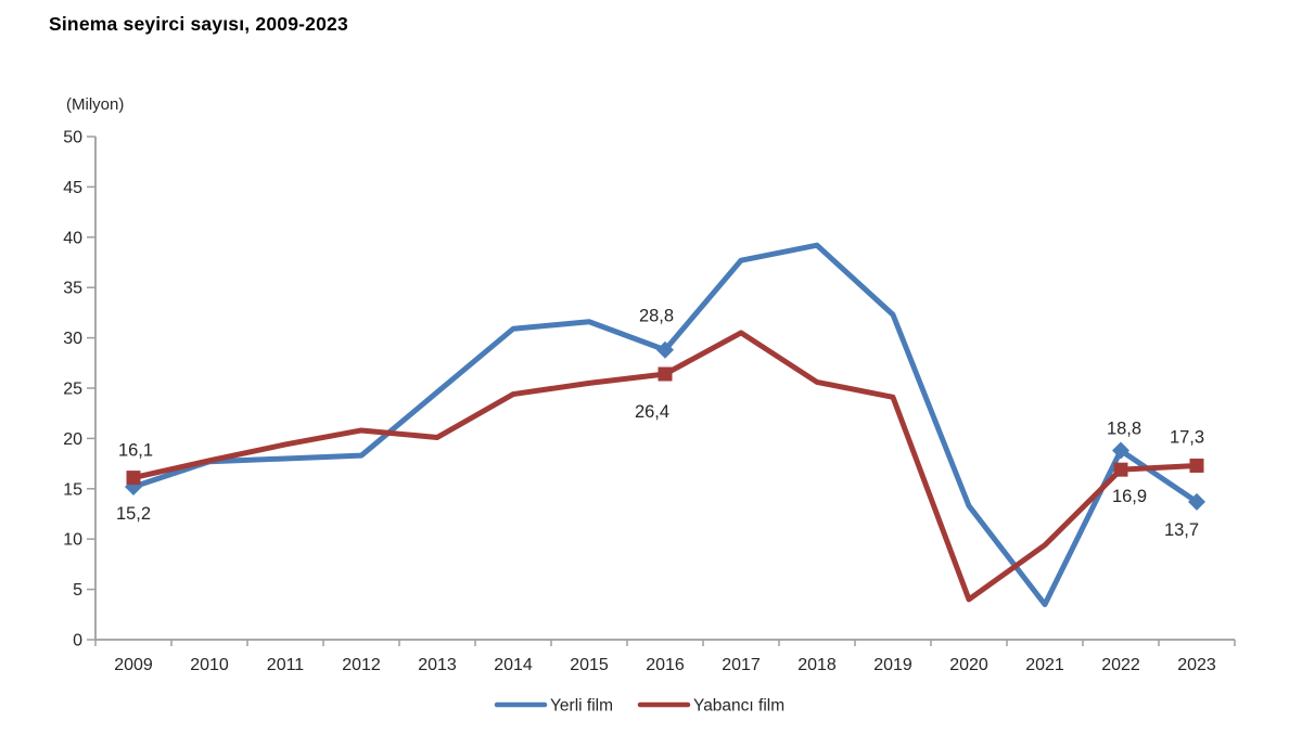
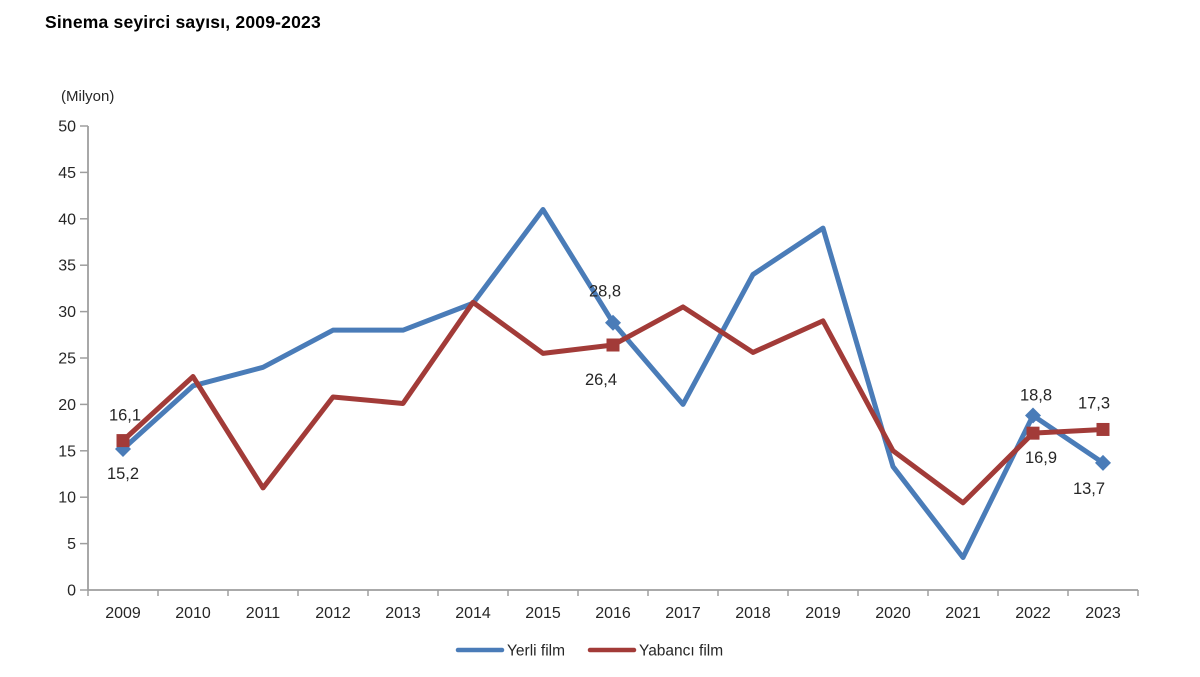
Yerli film/2010: 18 -> 22
Yabancı film/2010: 18 -> 23
Yerli film/2011: 18 -> 24
Yabancı film/2011: 19 -> 11
Yerli film/2012: 18 -> 28
Yerli film/2013: 25 -> 28
Yabancı film/2014: 24 -> 31
Yerli film/2015: 32 -> 41
Yerli film/2017: 38 -> 20
Yerli film/2018: 39 -> 34
Yerli film/2019: 32 -> 39
Yabancı film/2019: 24 -> 29
Yabancı film/2020: 4 -> 15
